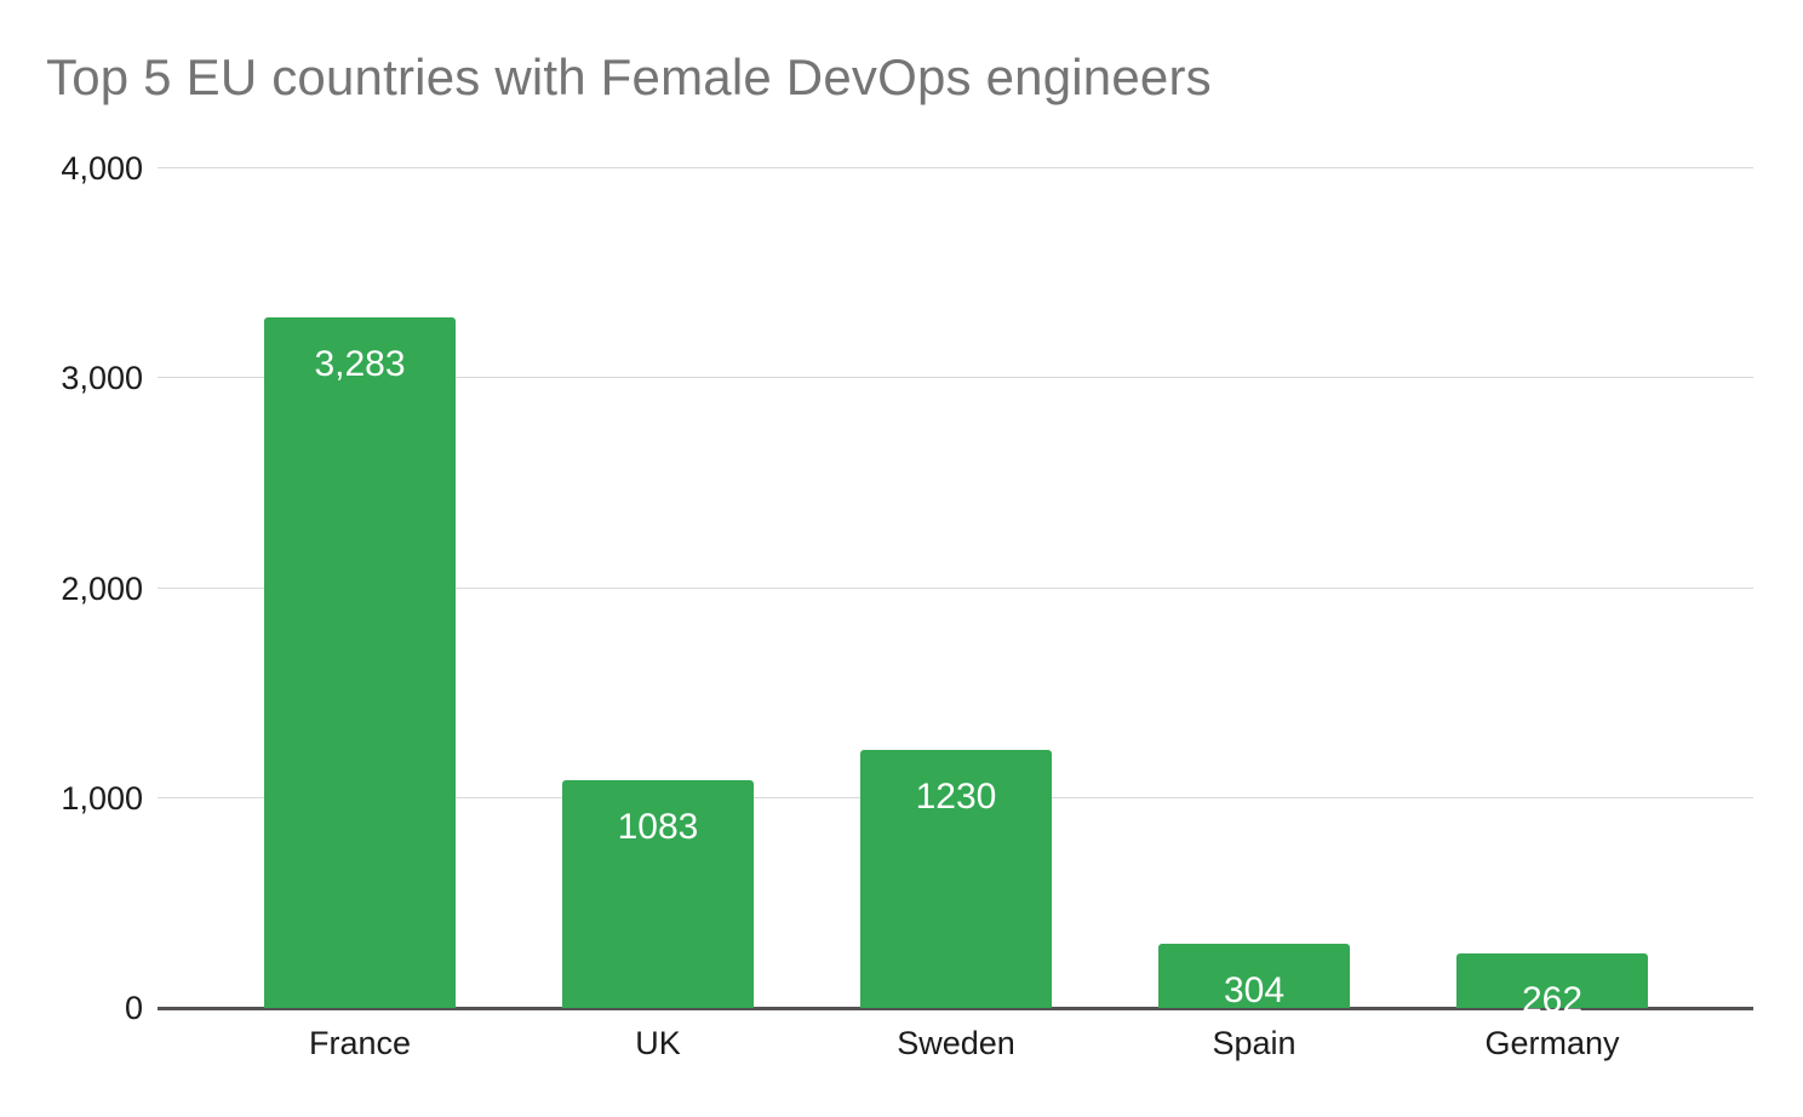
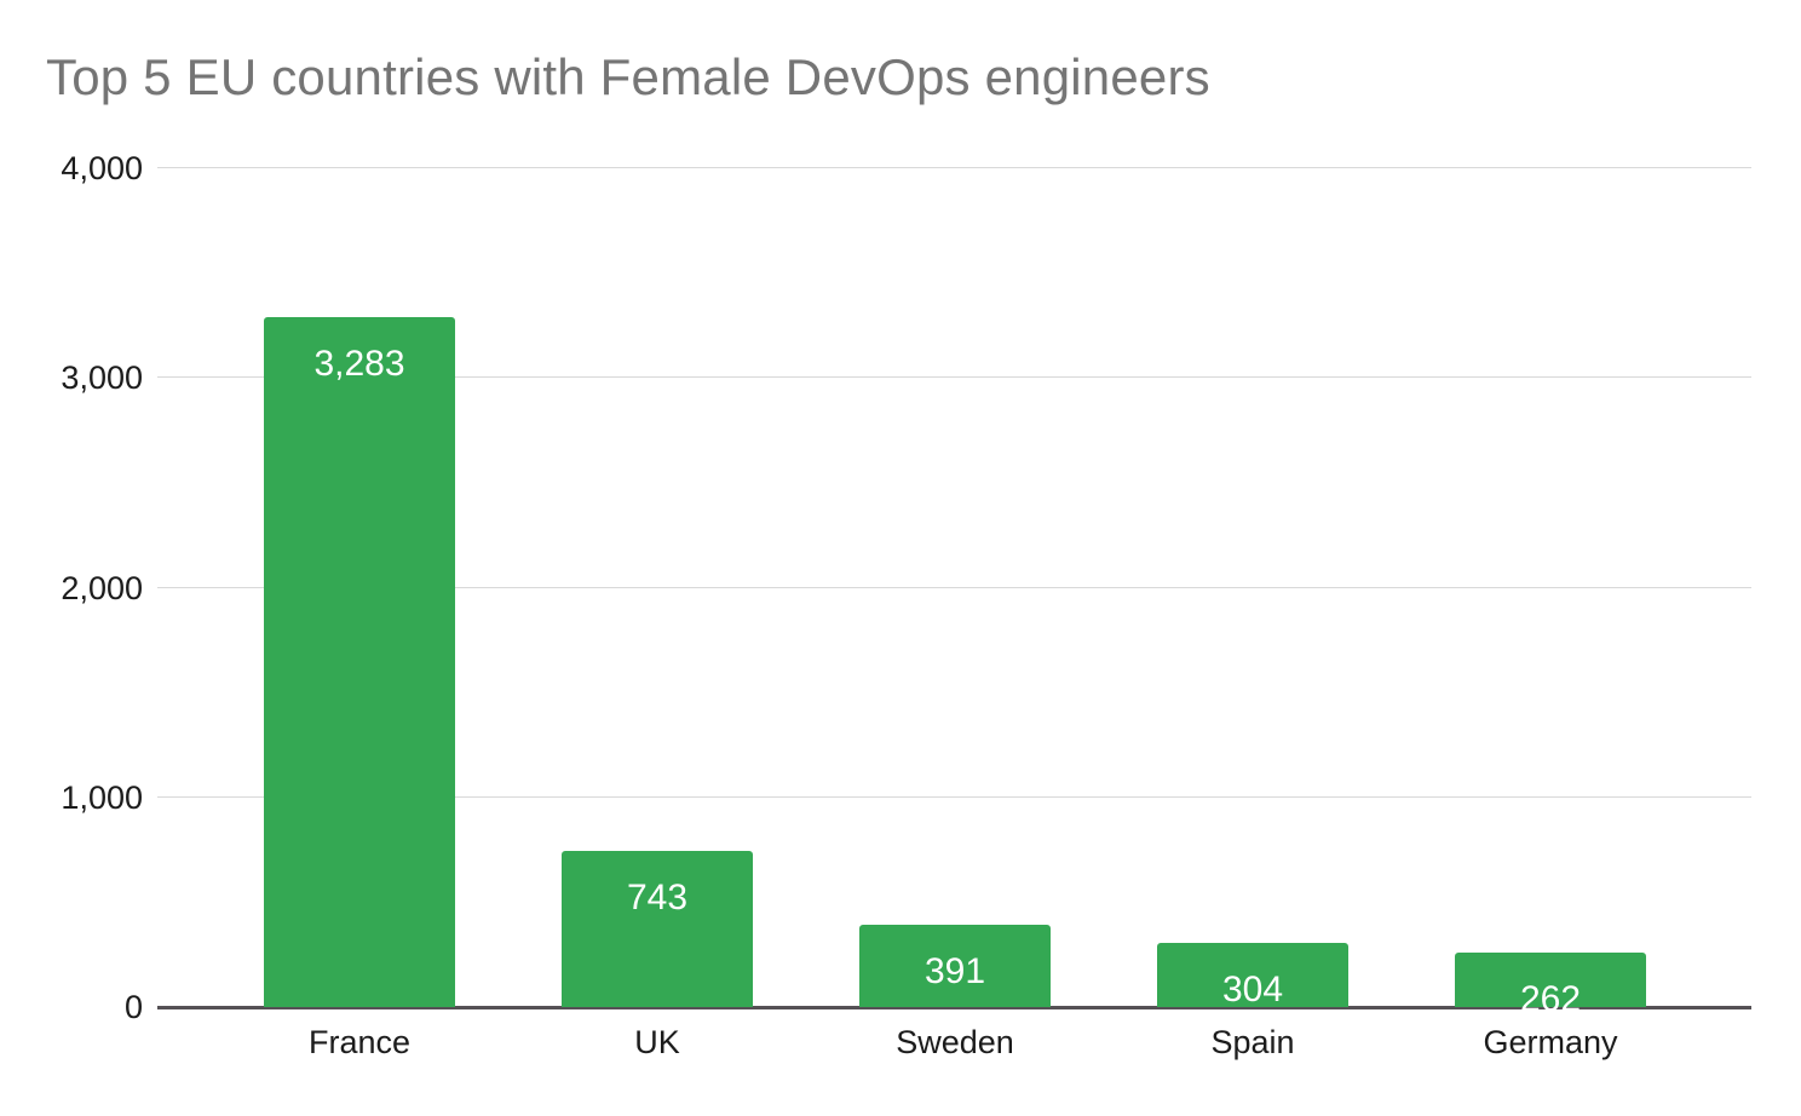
UK: 1083 -> 743
Sweden: 1230 -> 391
